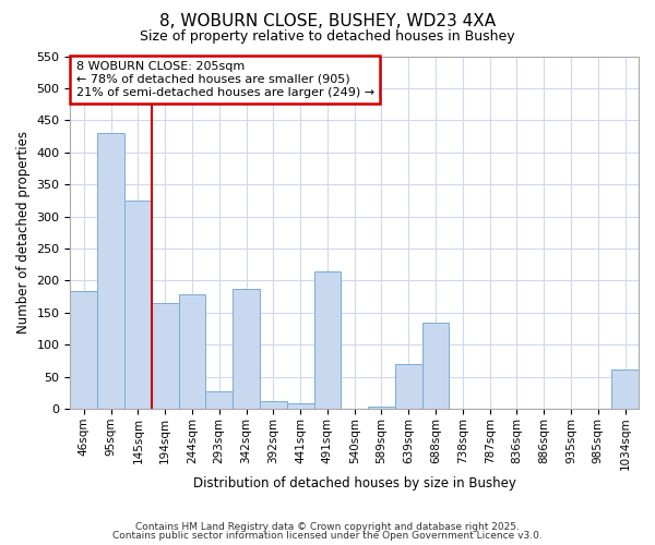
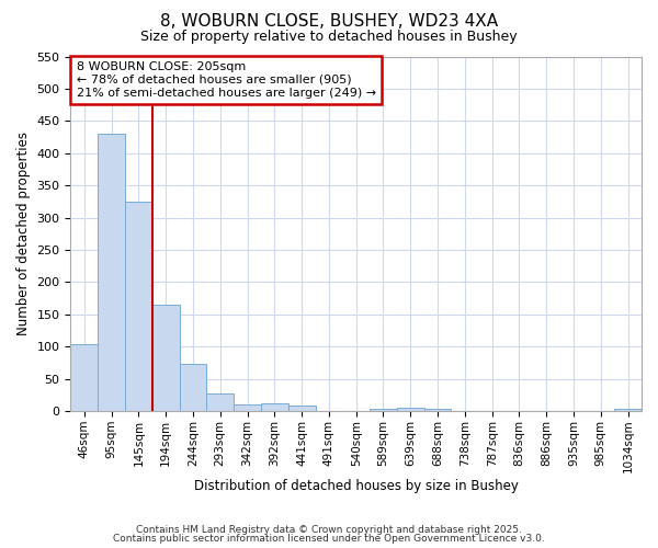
46sqm: 184 -> 104
244sqm: 178 -> 73
342sqm: 188 -> 11
491sqm: 214 -> 1
639sqm: 70 -> 5
688sqm: 134 -> 3
1034sqm: 62 -> 4
